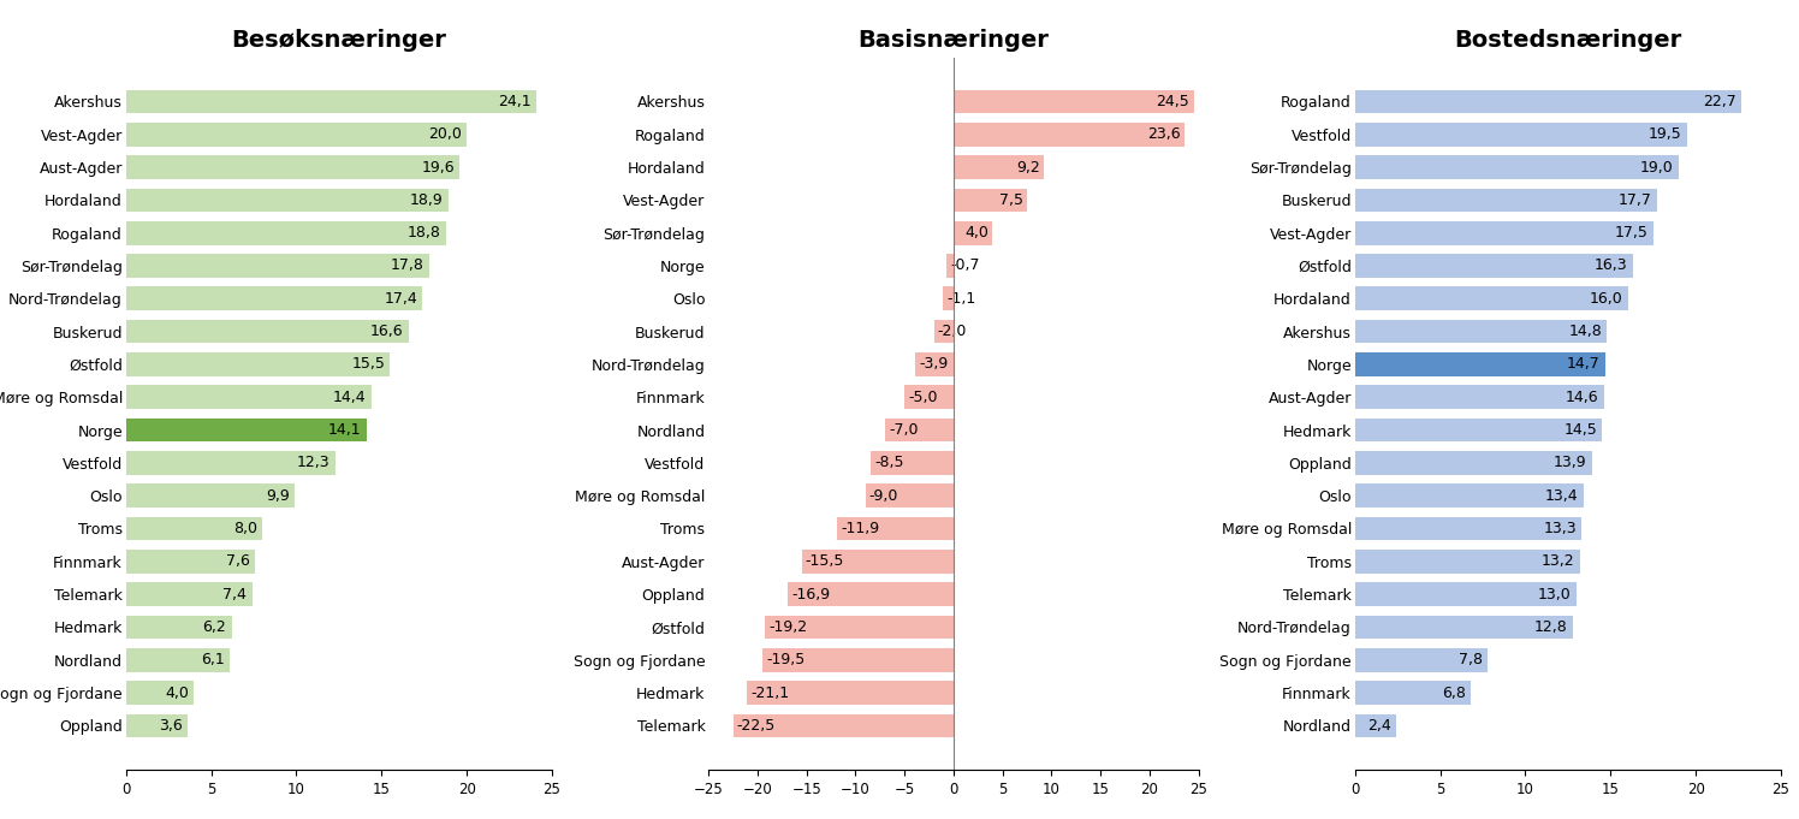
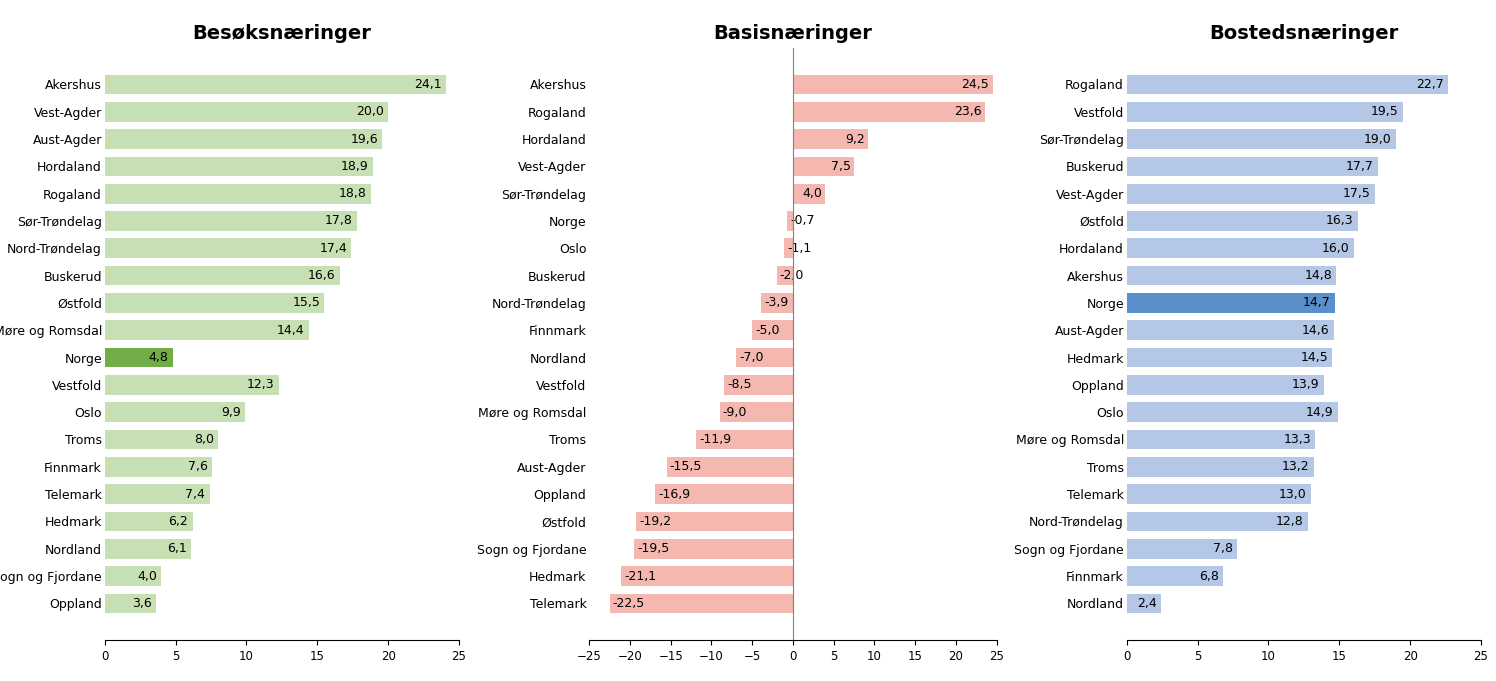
Besøksnæringer/Norge: 14,1 -> 4,8
Bostedsnæringer/Oslo: 13,4 -> 14,9
